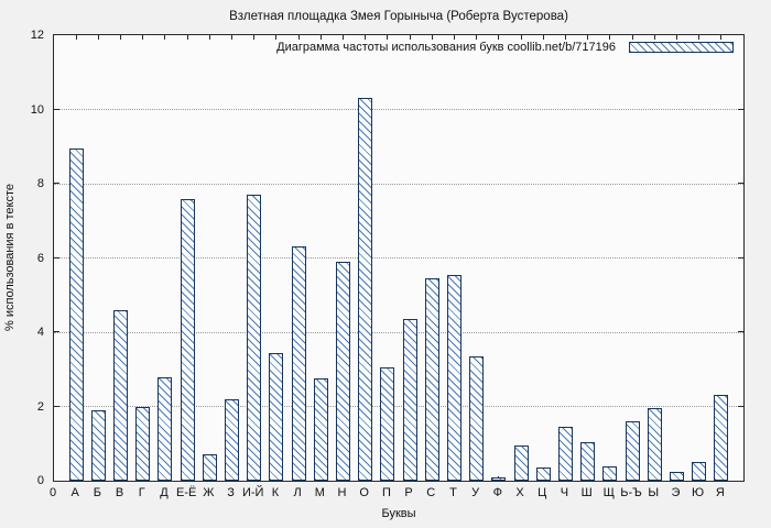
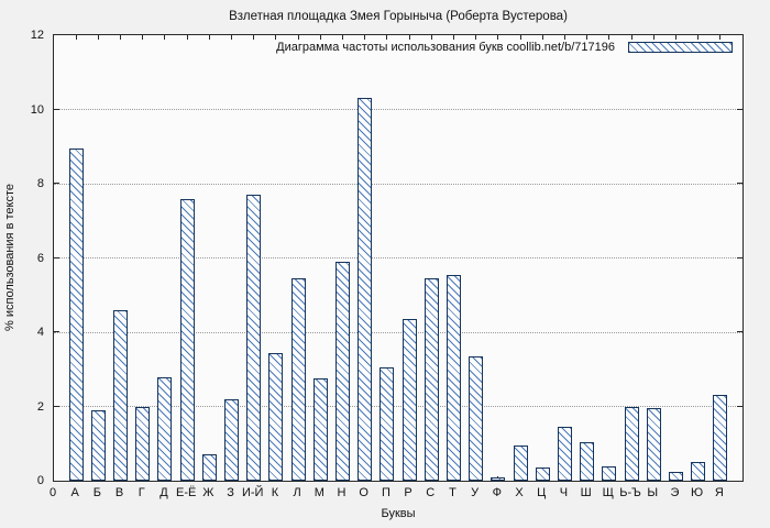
Л: 6.3 -> 5.5
Ь-Ъ: 1.6 -> 2.0
